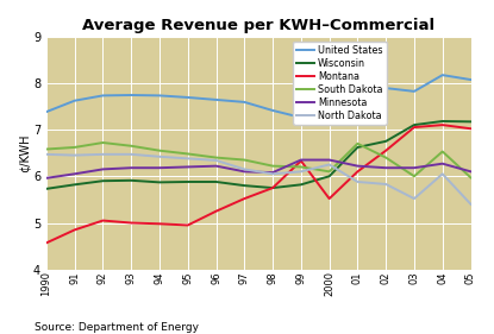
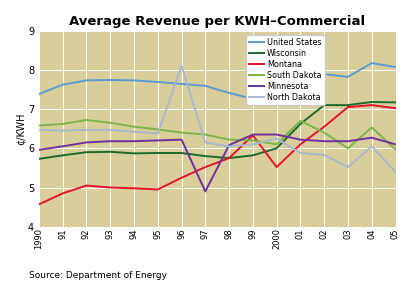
North Dakota/96: 6.34 -> 8.10
Minnesota/97: 6.10 -> 4.90
Wisconsin/02: 6.75 -> 7.10
